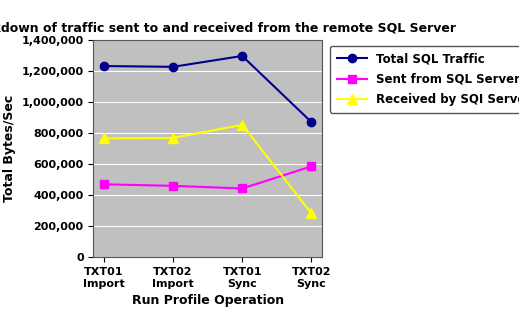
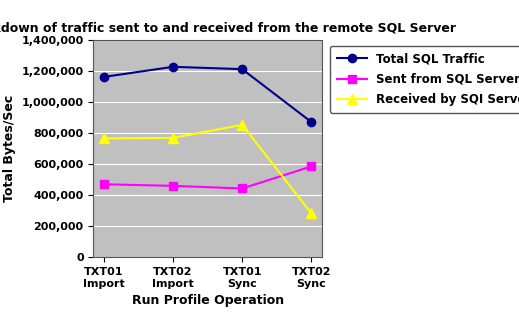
Total SQL Traffic/TXT01 Import: 1,230,000 -> 1,160,000
Total SQL Traffic/TXT01 Sync: 1,300,000 -> 1,210,000
